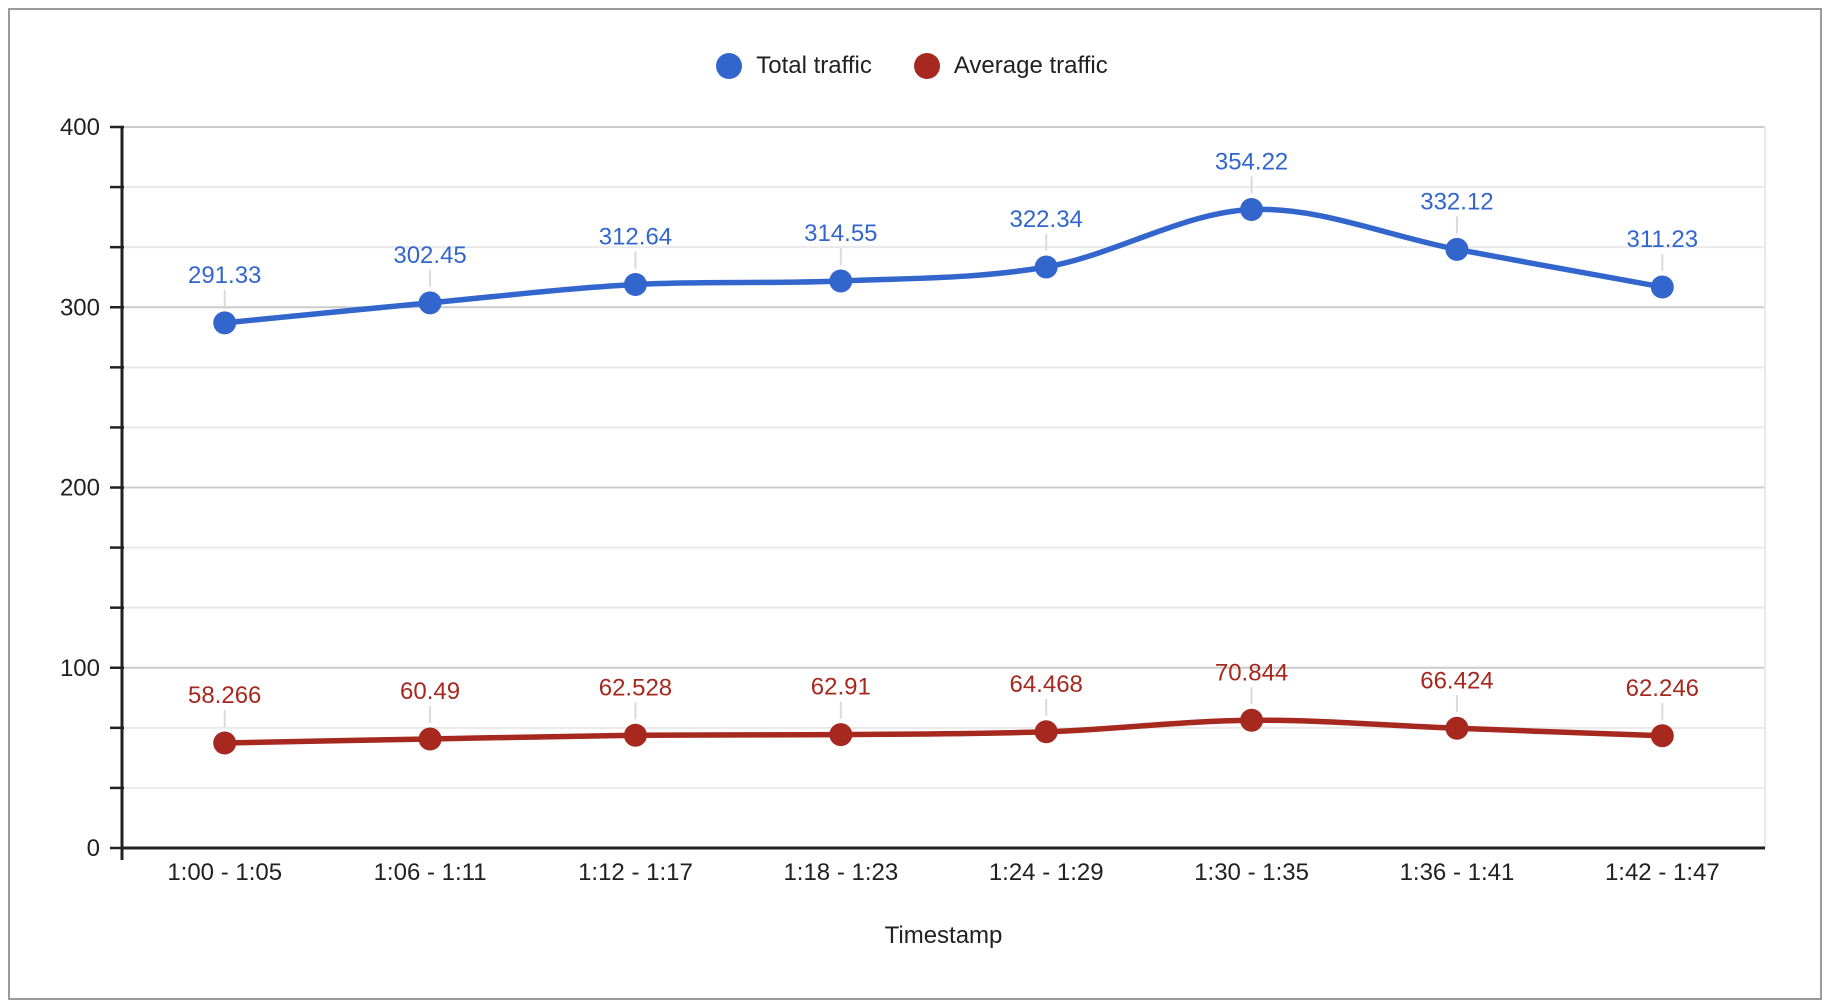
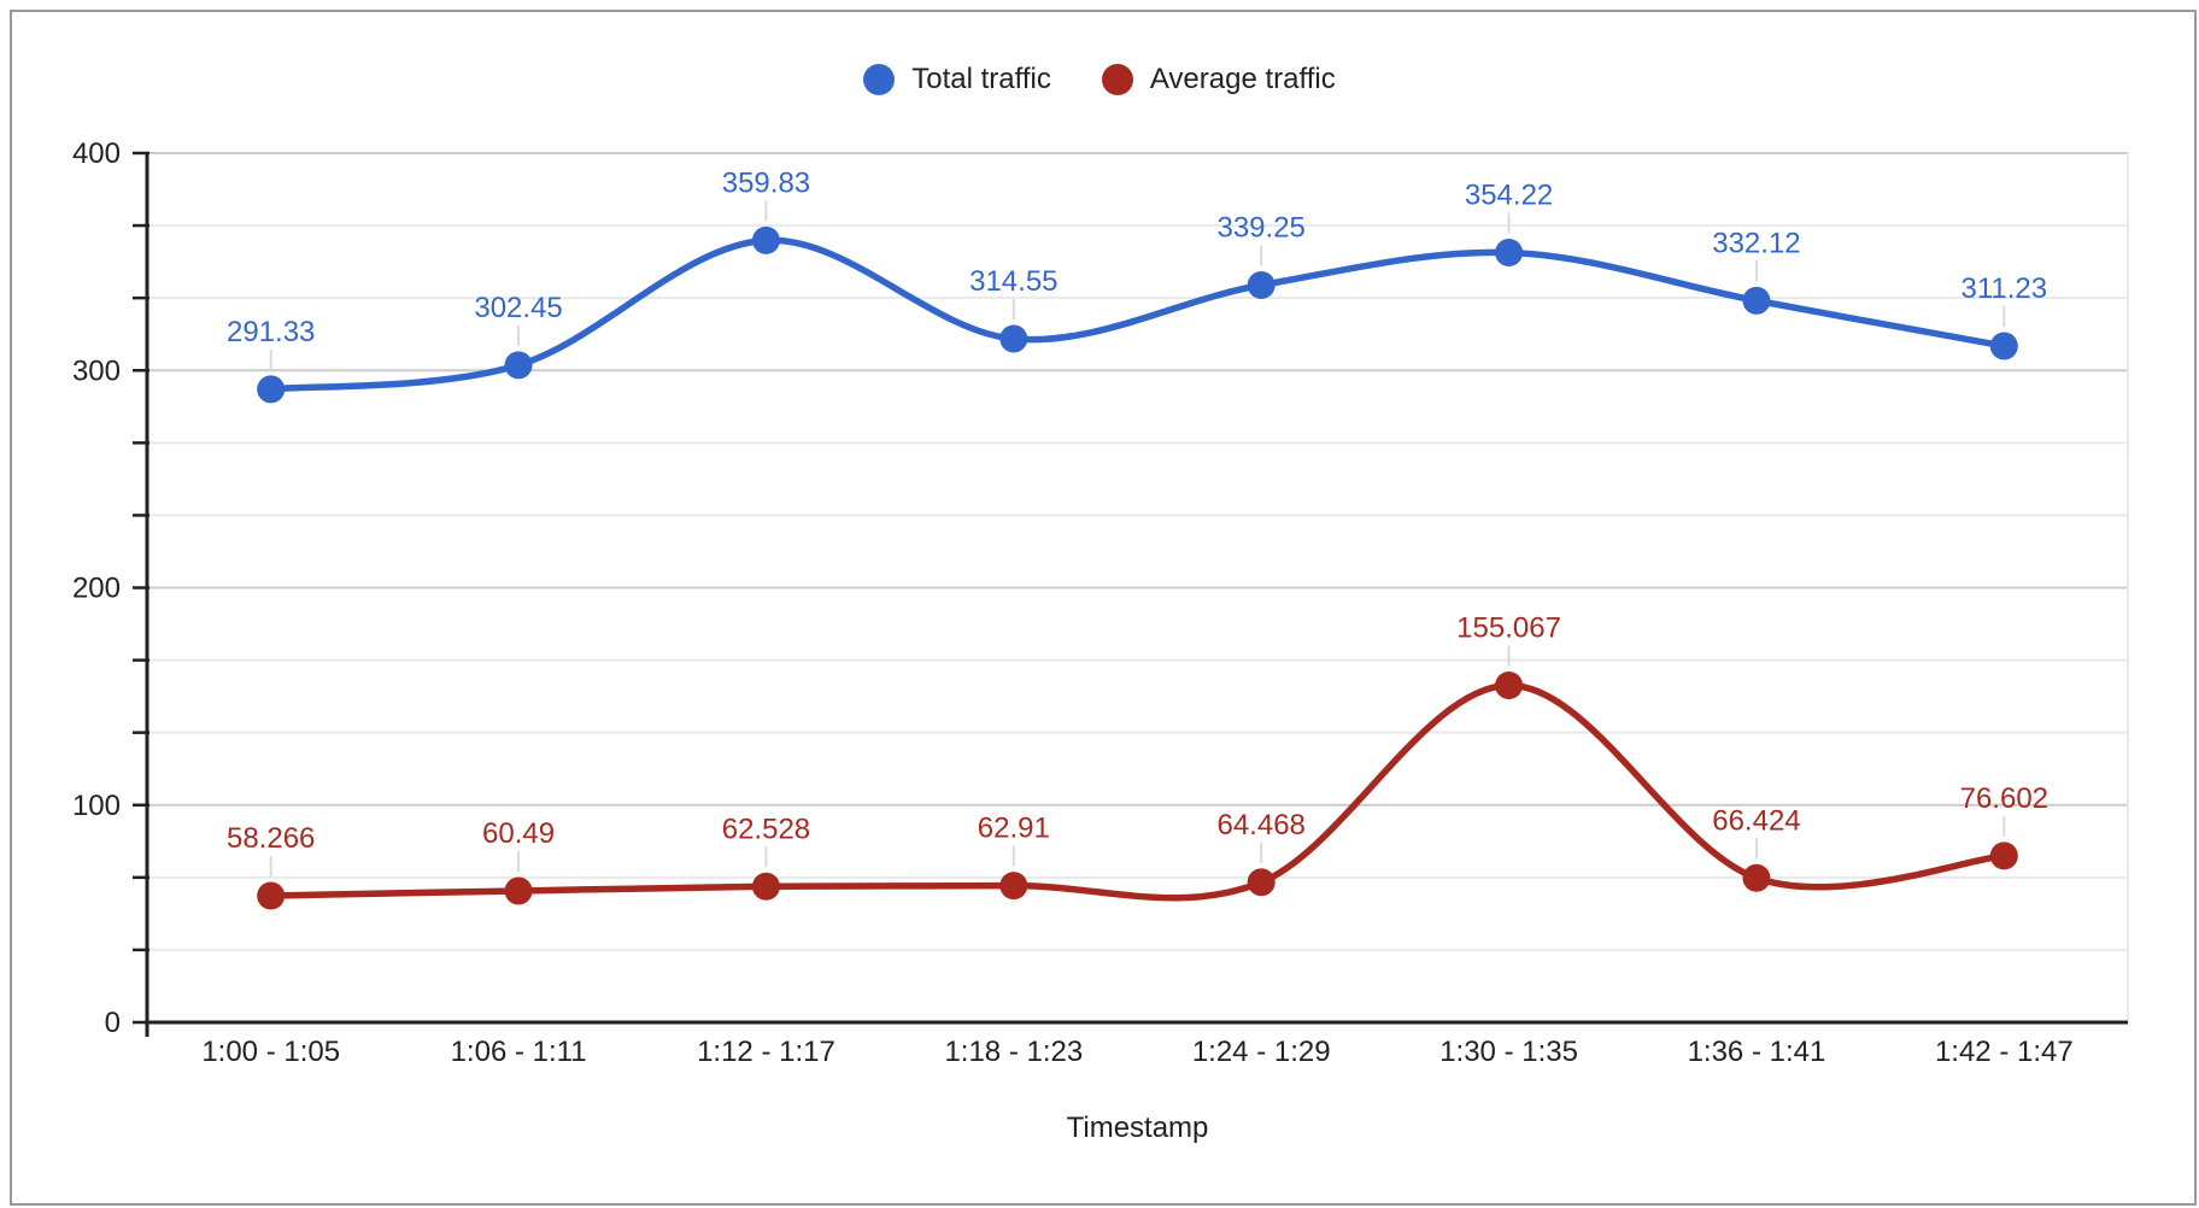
Total traffic/1:12 - 1:17: 312.64 -> 359.83
Total traffic/1:24 - 1:29: 322.34 -> 339.25
Average traffic/1:30 - 1:35: 70.844 -> 155.067
Average traffic/1:42 - 1:47: 62.246 -> 76.602
